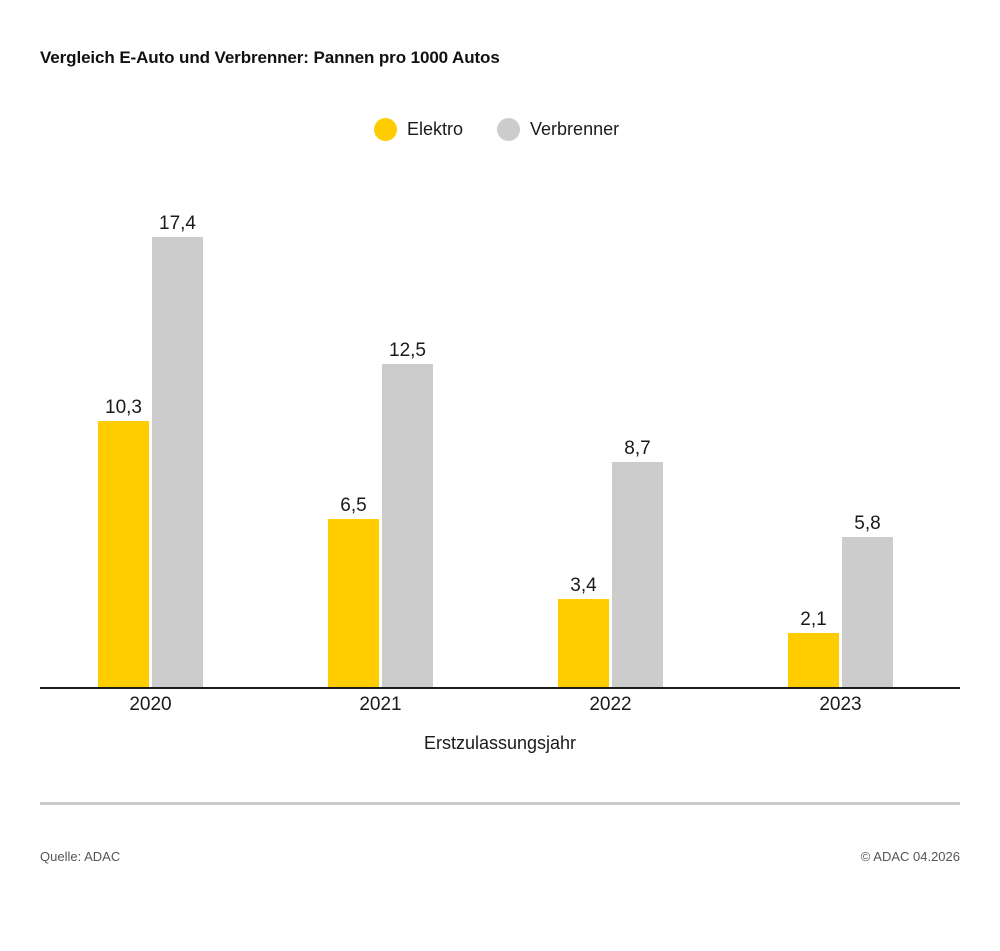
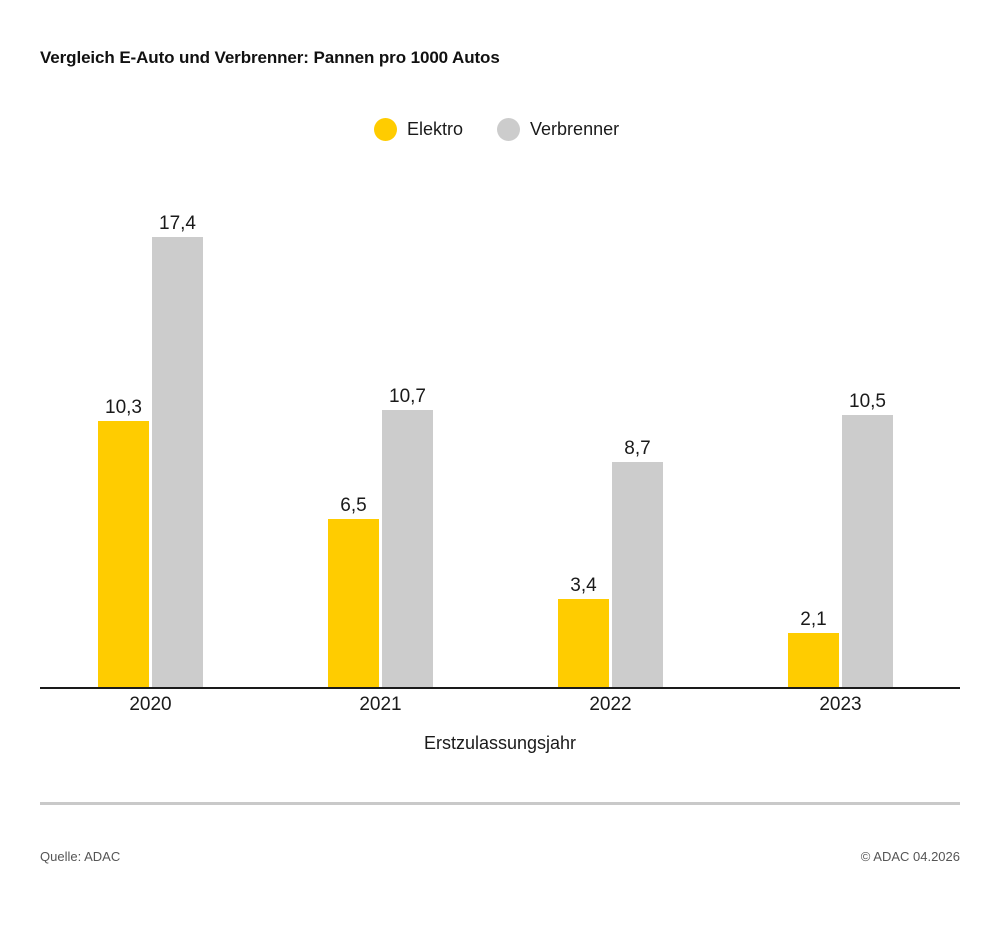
Verbrenner/2021: 12,5 -> 10,7
Verbrenner/2023: 5,8 -> 10,5
